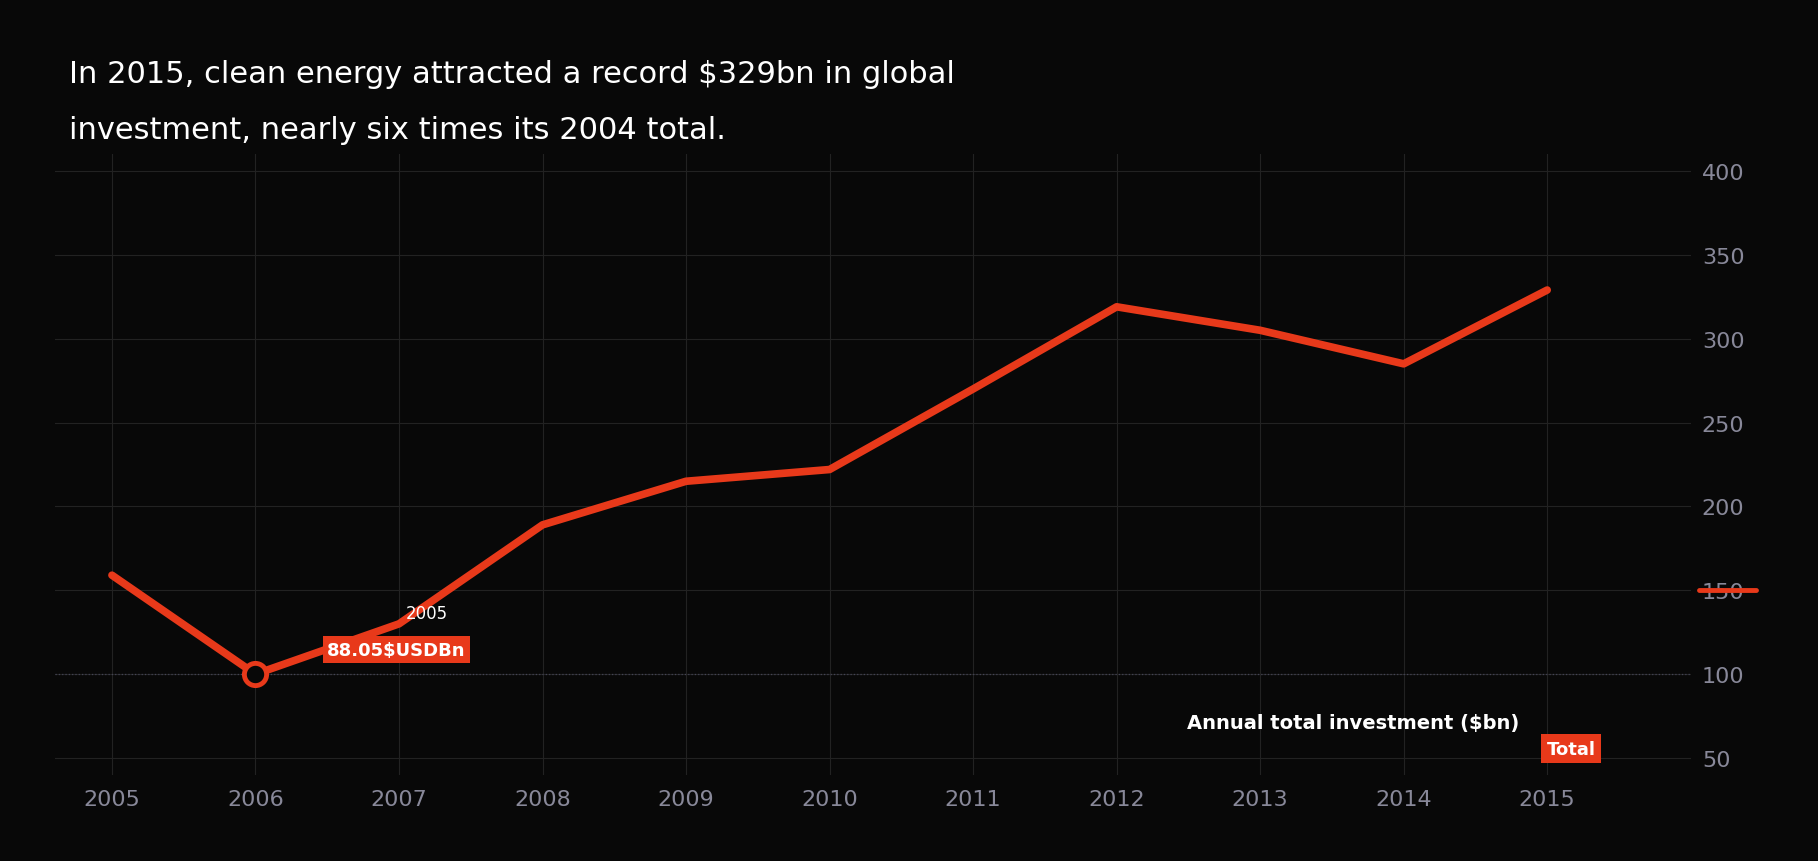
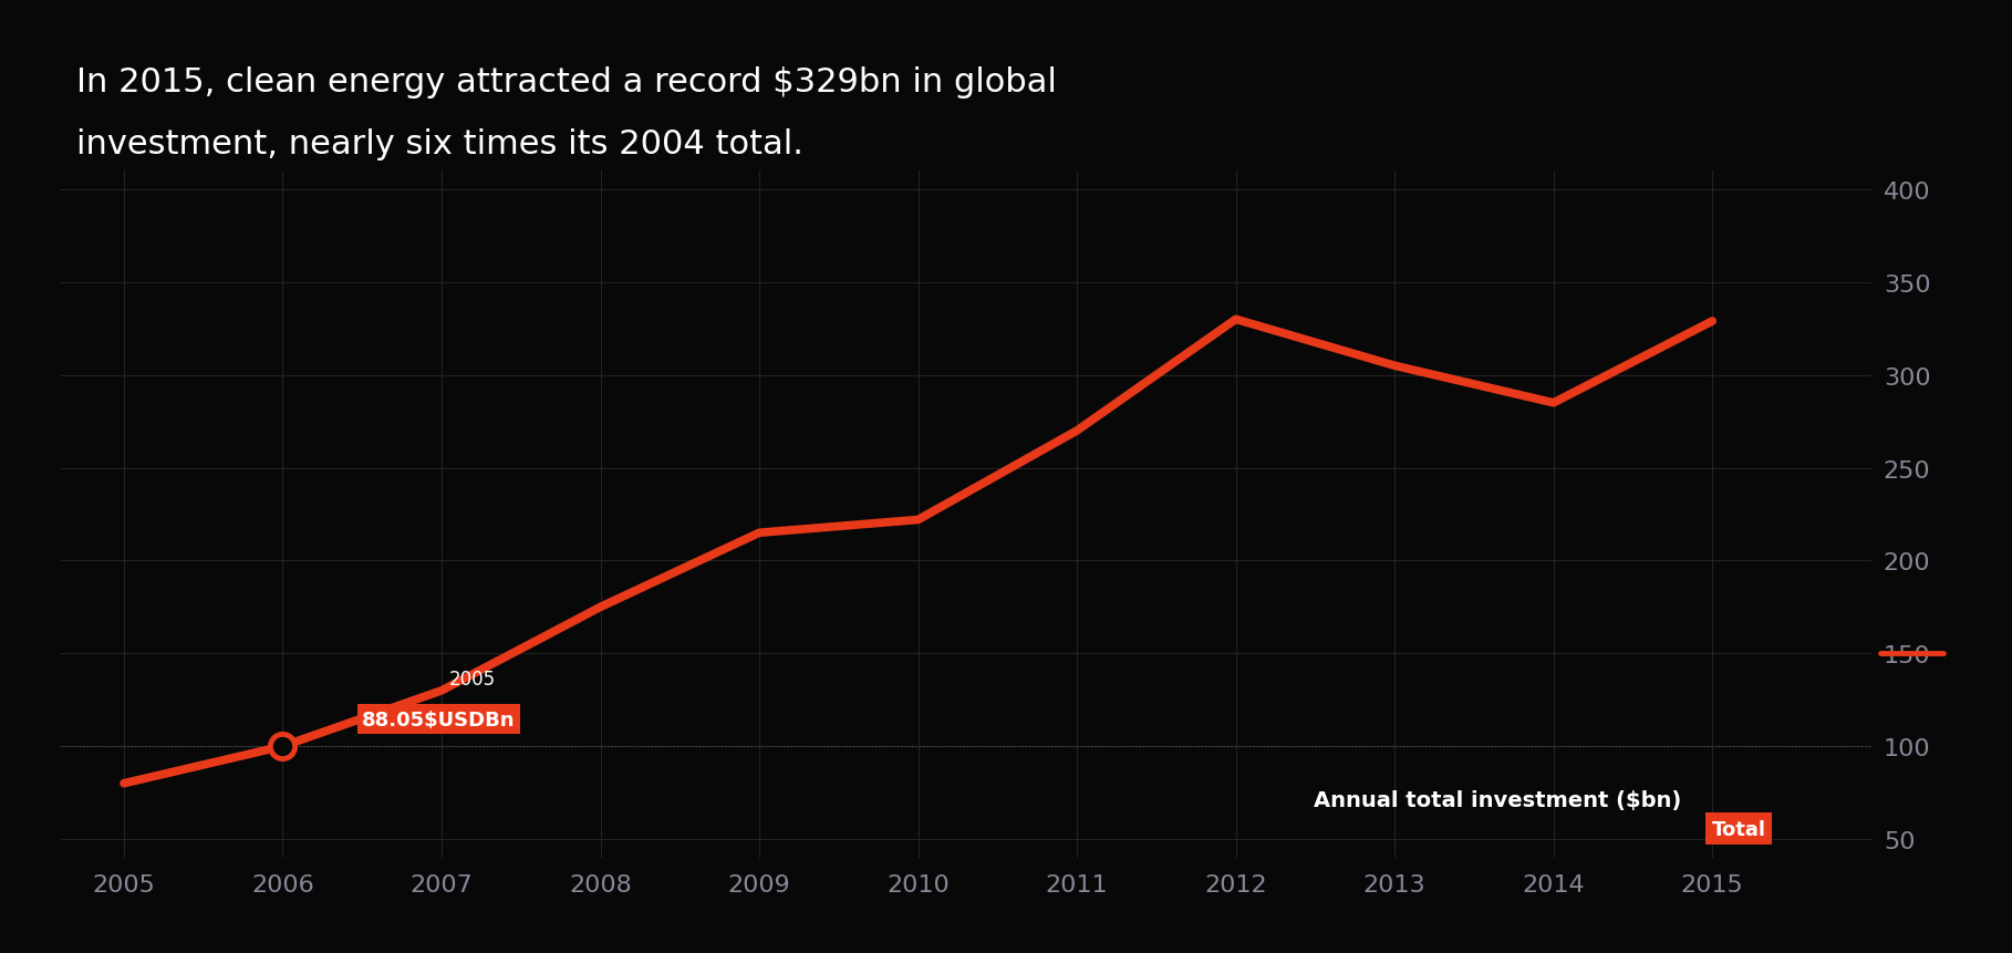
2005: 159 -> 80
2008: 189 -> 175
2012: 319 -> 330
